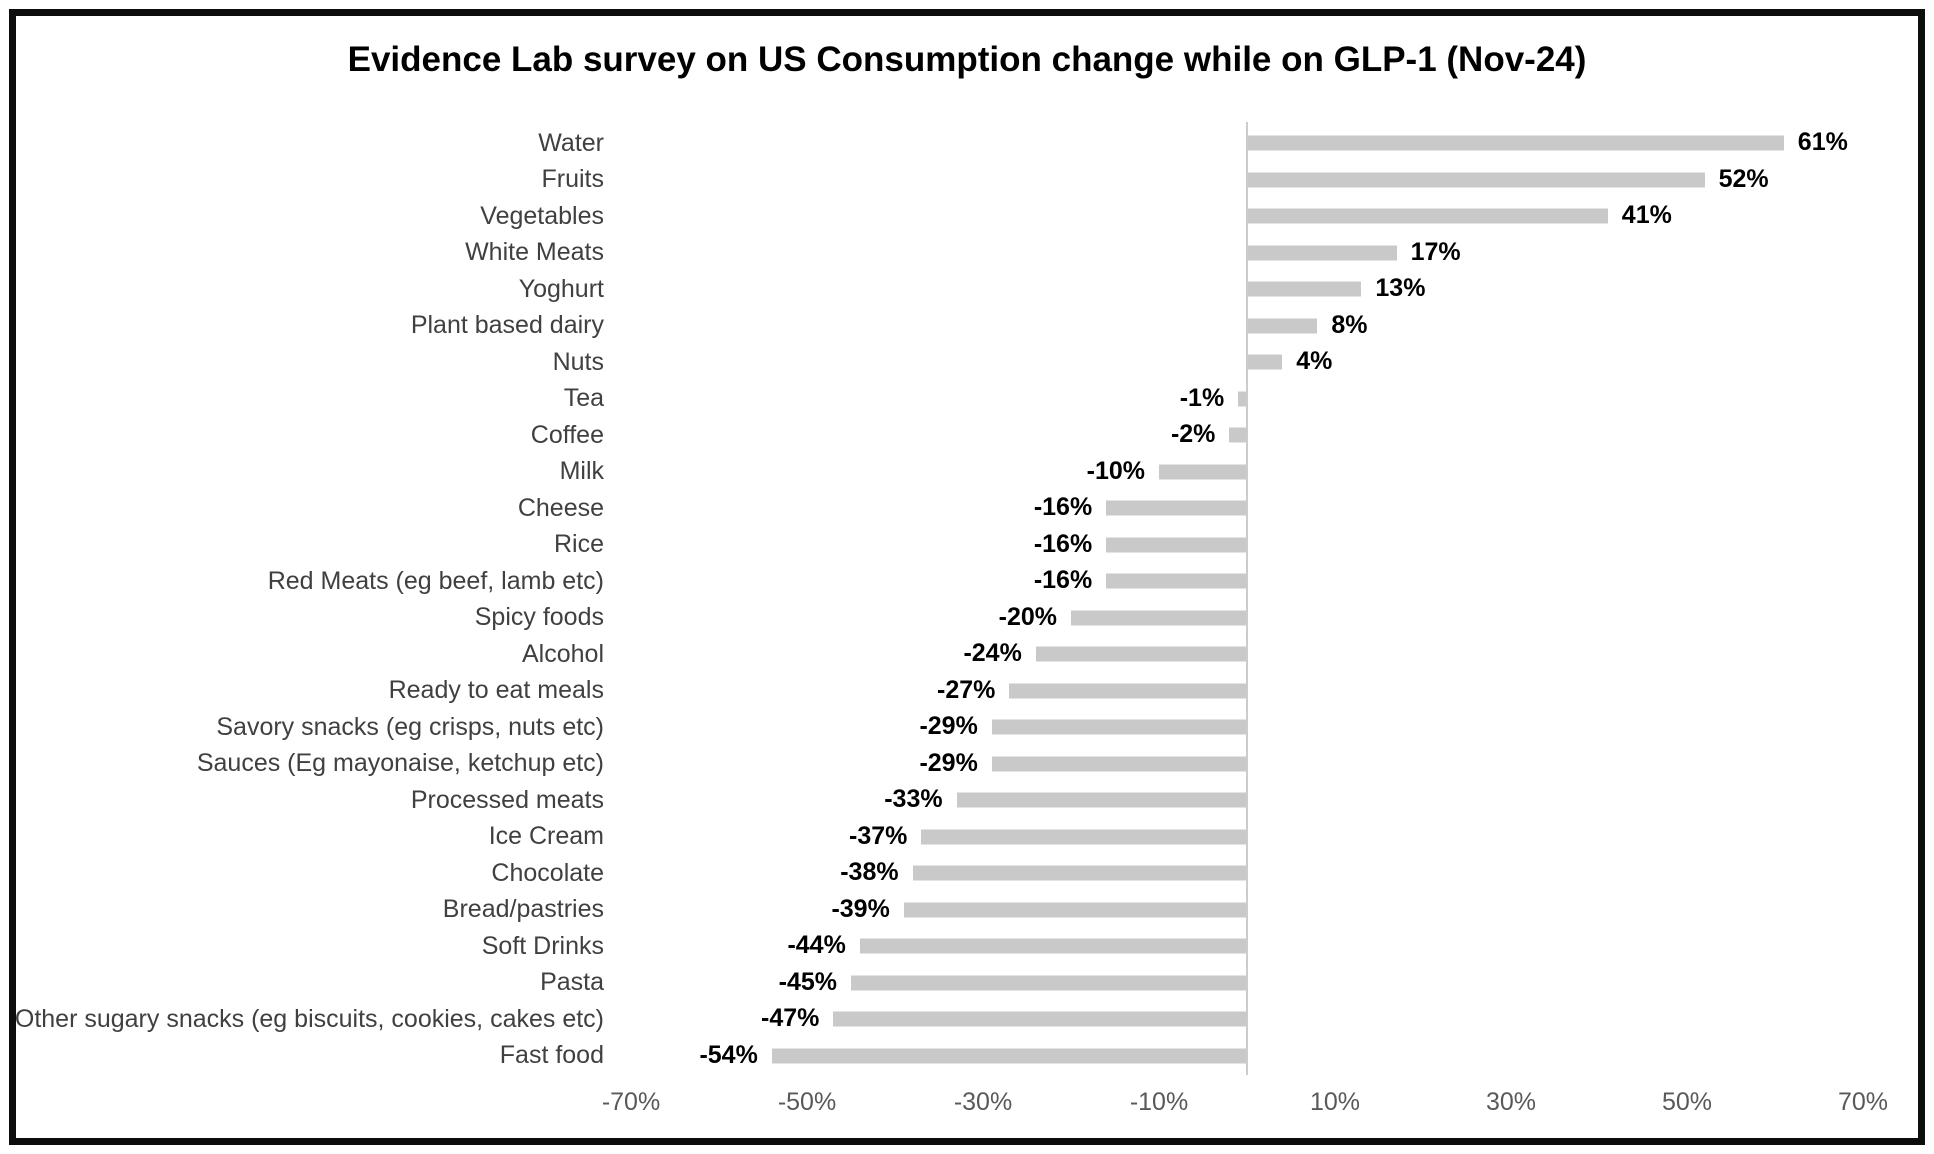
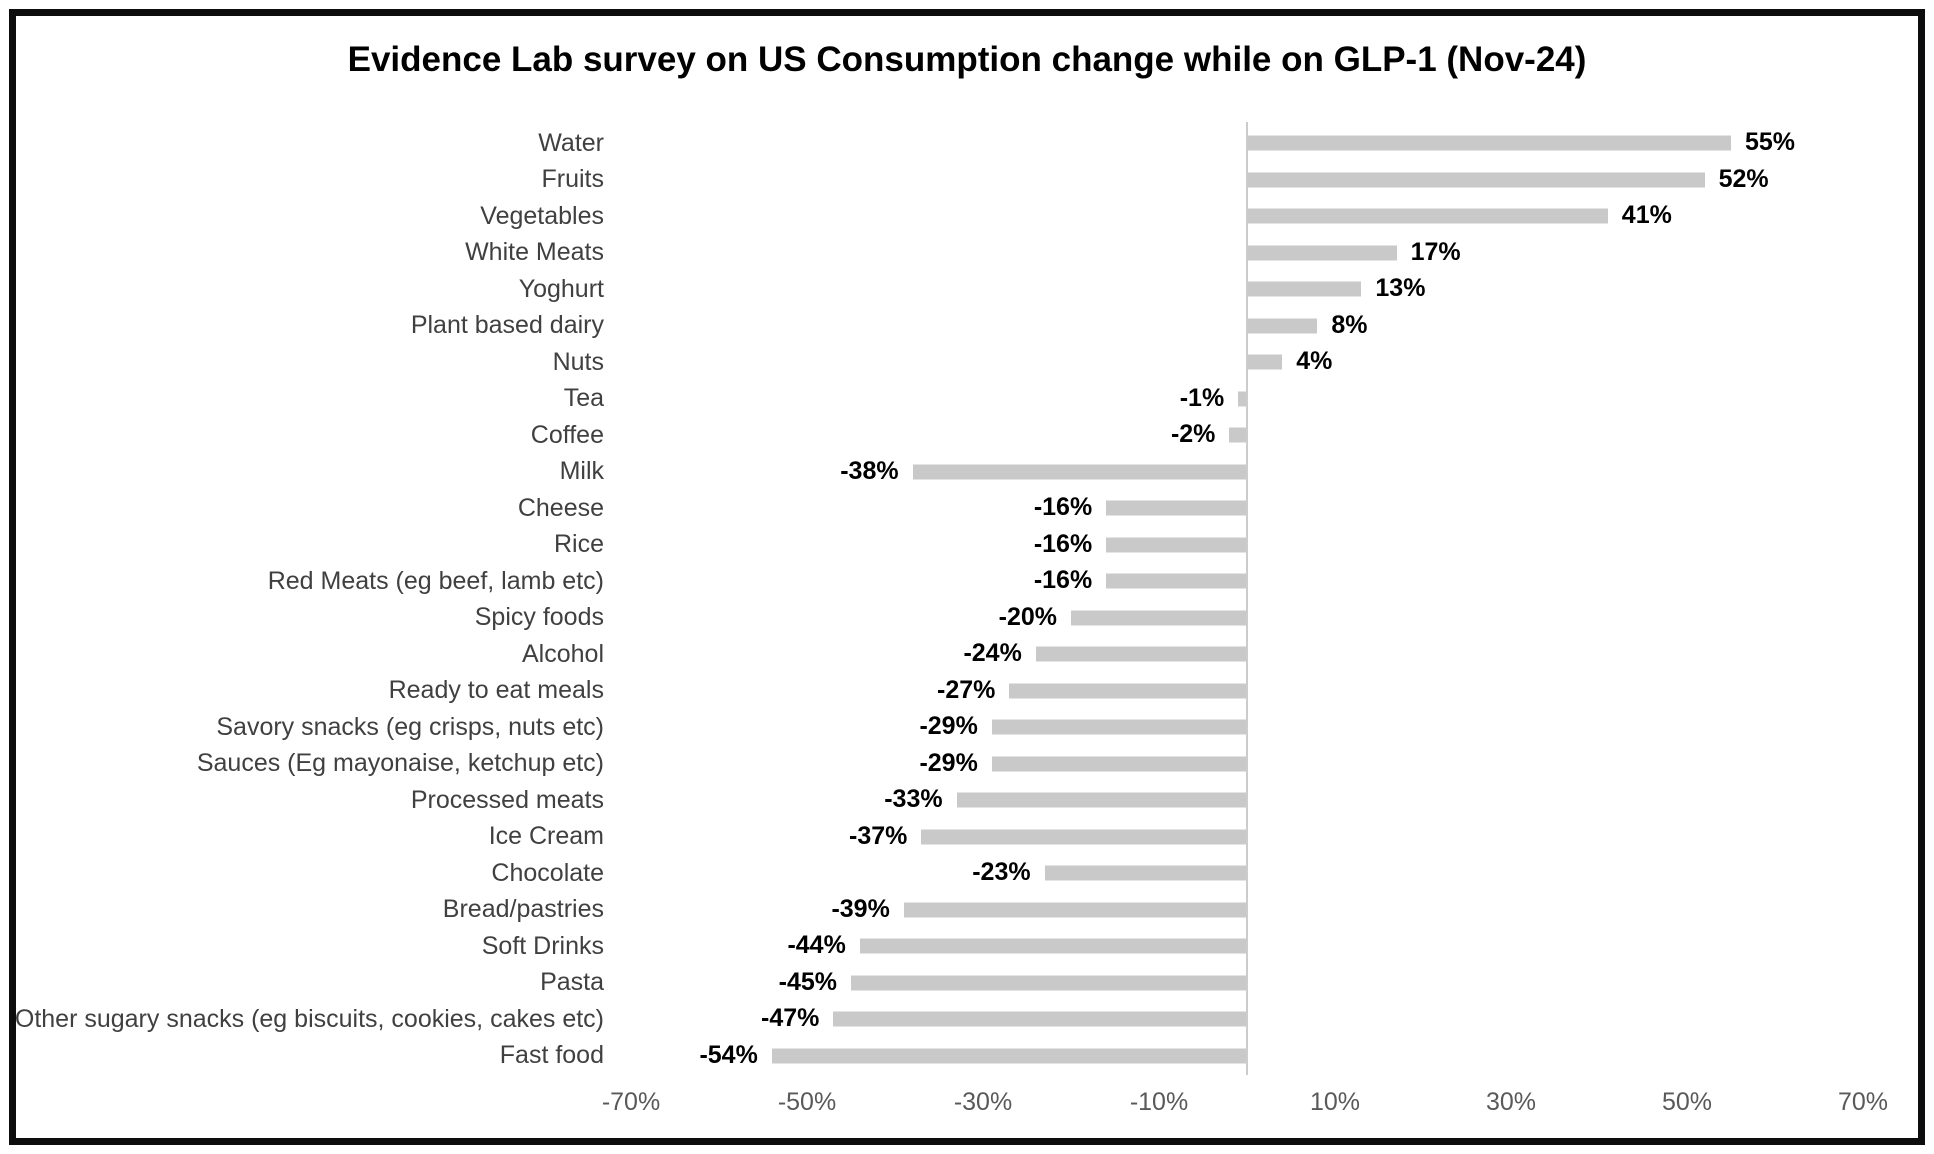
Water: 61% -> 55%
Milk: -10% -> -38%
Chocolate: -38% -> -23%
